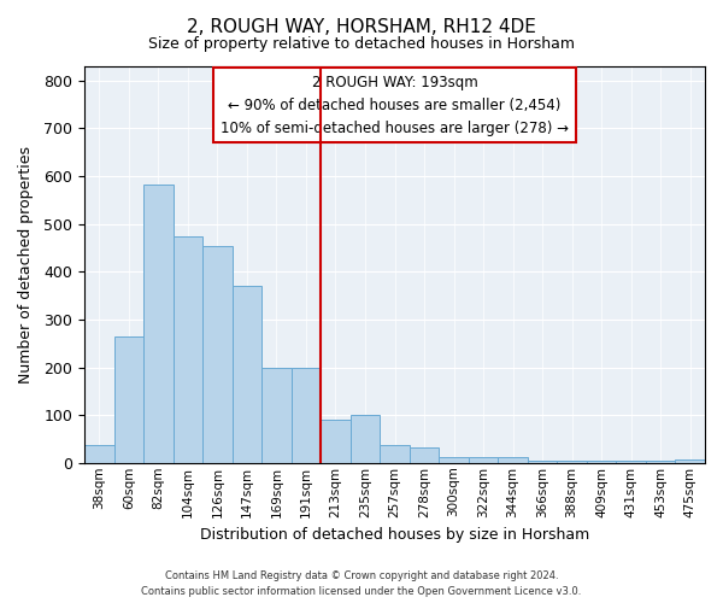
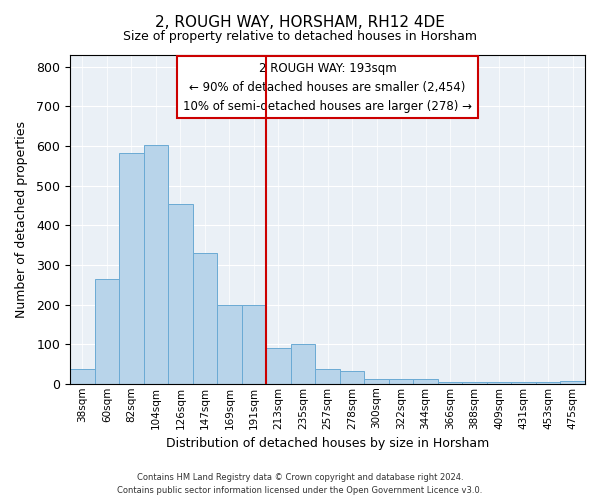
104sqm: 475 -> 603
147sqm: 370 -> 330
